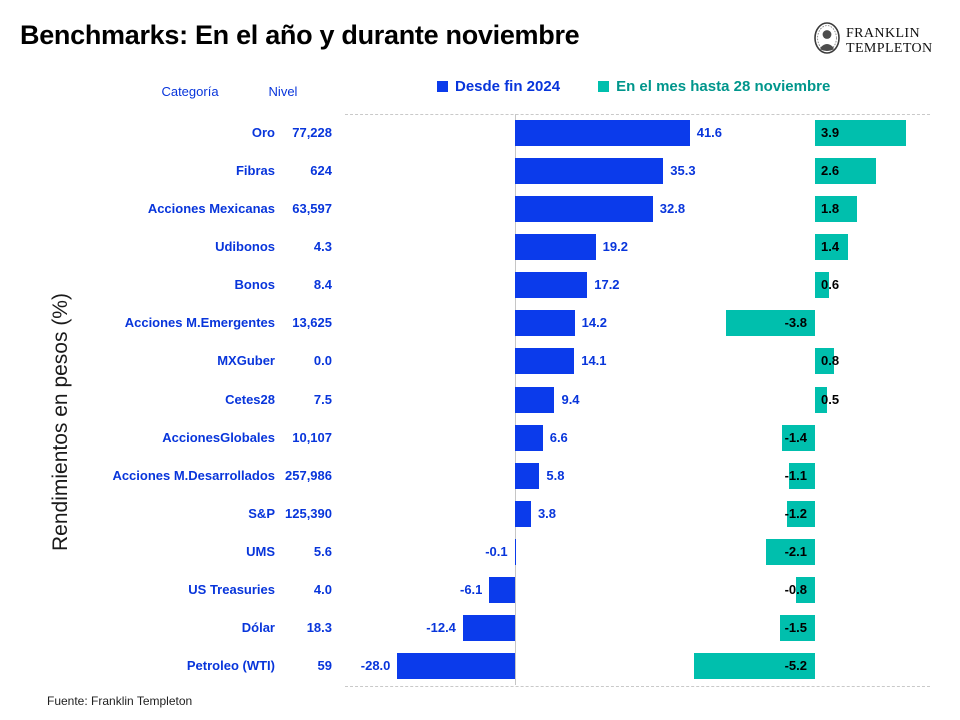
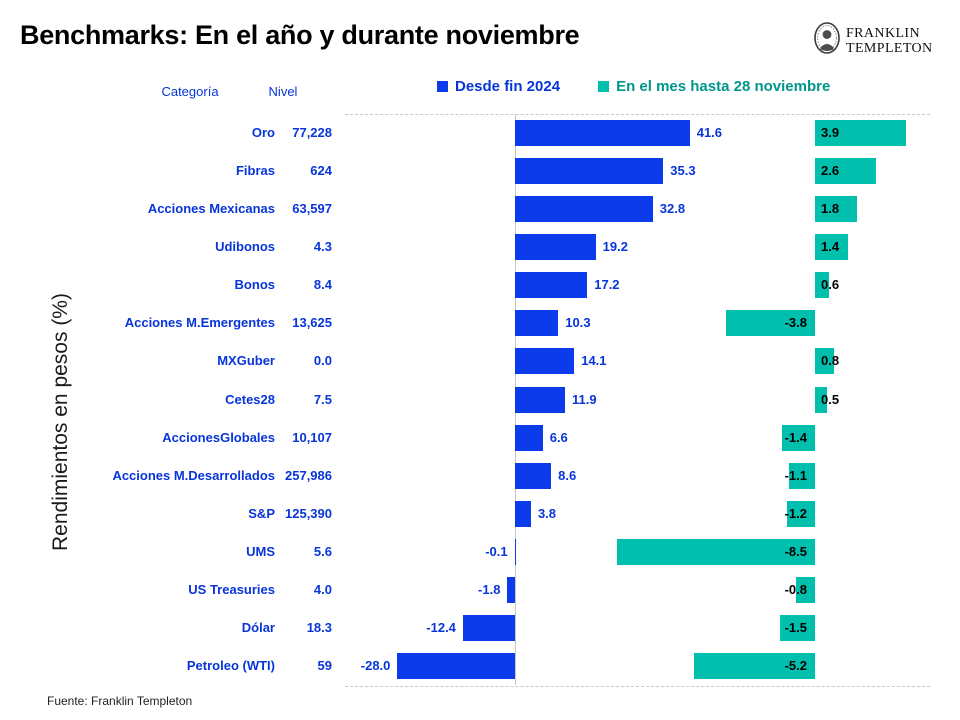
Desde fin 2024/Acciones M.Emergentes: 14.2 -> 10.3
Desde fin 2024/Cetes28: 9.4 -> 11.9
Desde fin 2024/Acciones M.Desarrollados: 5.8 -> 8.6
En el mes hasta 28 noviembre/UMS: -2.1 -> -8.5
Desde fin 2024/US Treasuries: -6.1 -> -1.8
